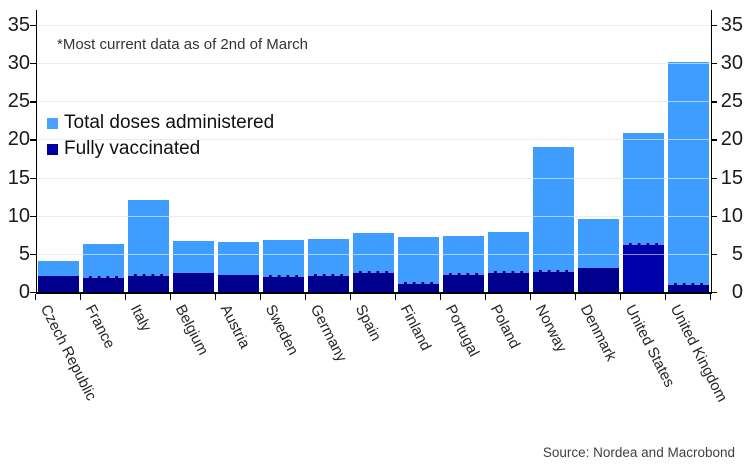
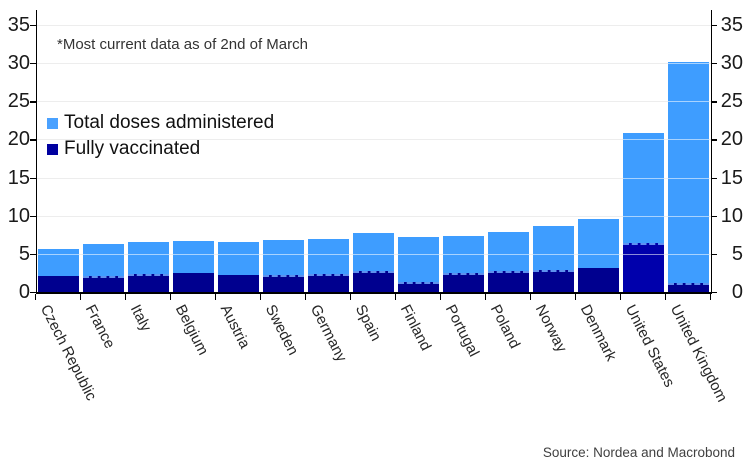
Total doses administered/Czech Republic: 4 -> 6
Total doses administered/Italy: 12 -> 7
Total doses administered/Norway: 19 -> 9
